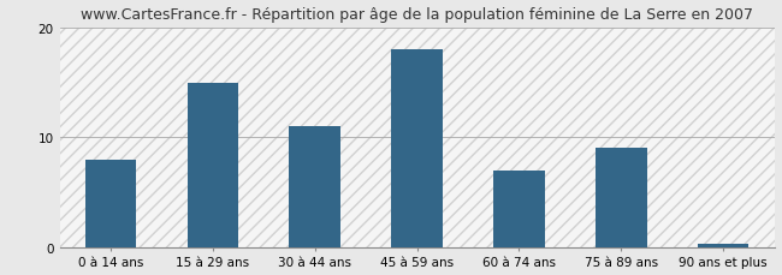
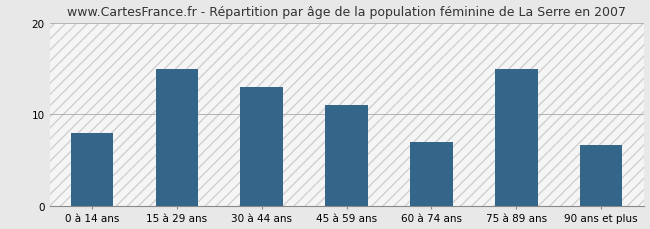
30 à 44 ans: 11.0 -> 13.0
45 à 59 ans: 18.0 -> 11.0
75 à 89 ans: 9.0 -> 15.0
90 ans et plus: 0.3 -> 6.6
